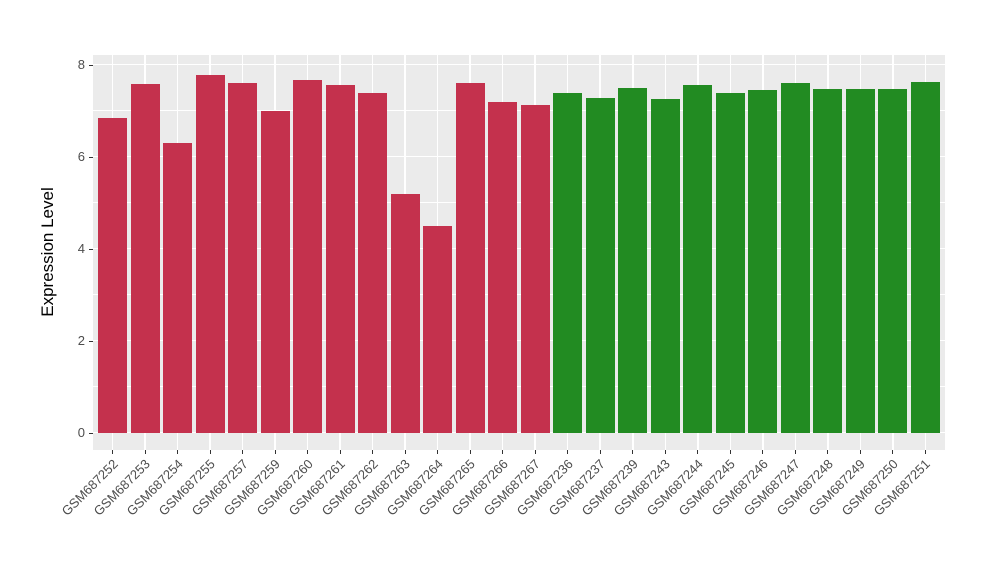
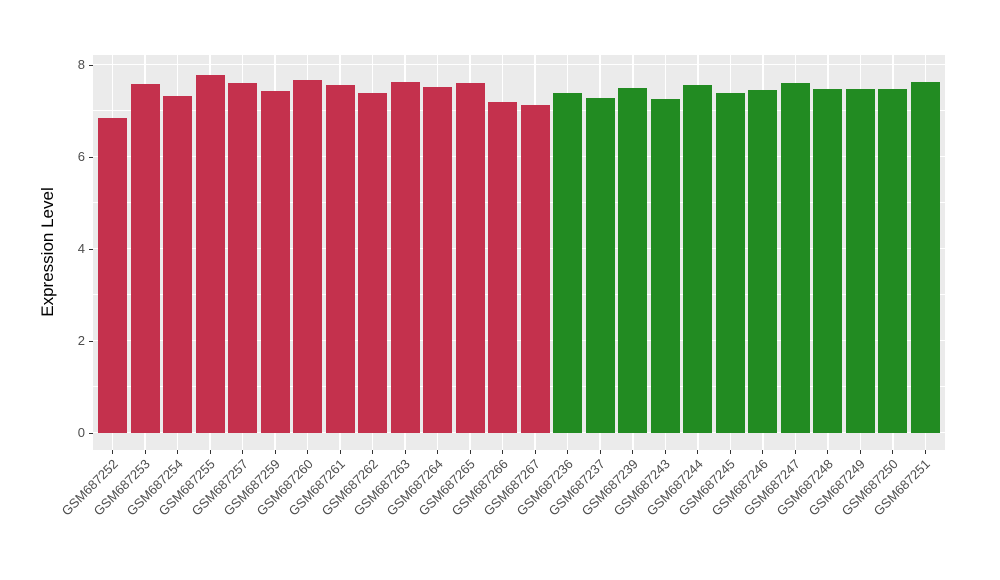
GSM687254: 6.3 -> 7.3
GSM687259: 7.0 -> 7.4
GSM687263: 5.2 -> 7.6
GSM687264: 4.5 -> 7.5
